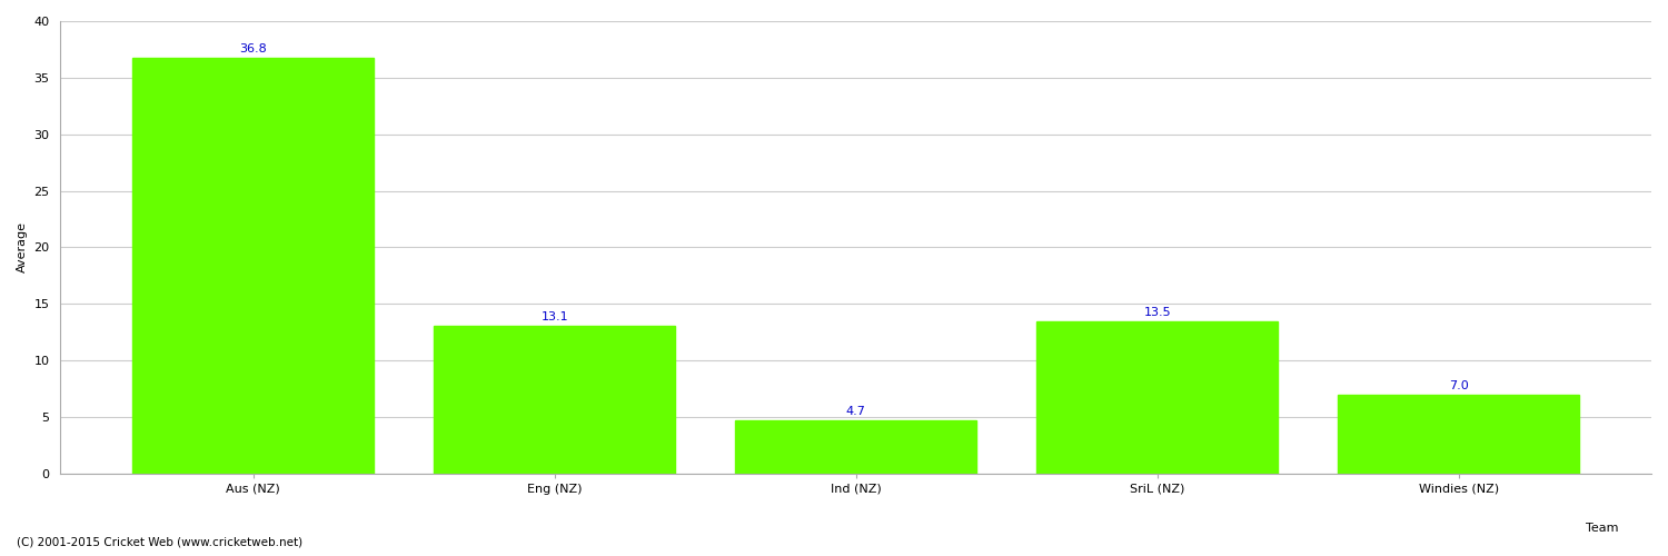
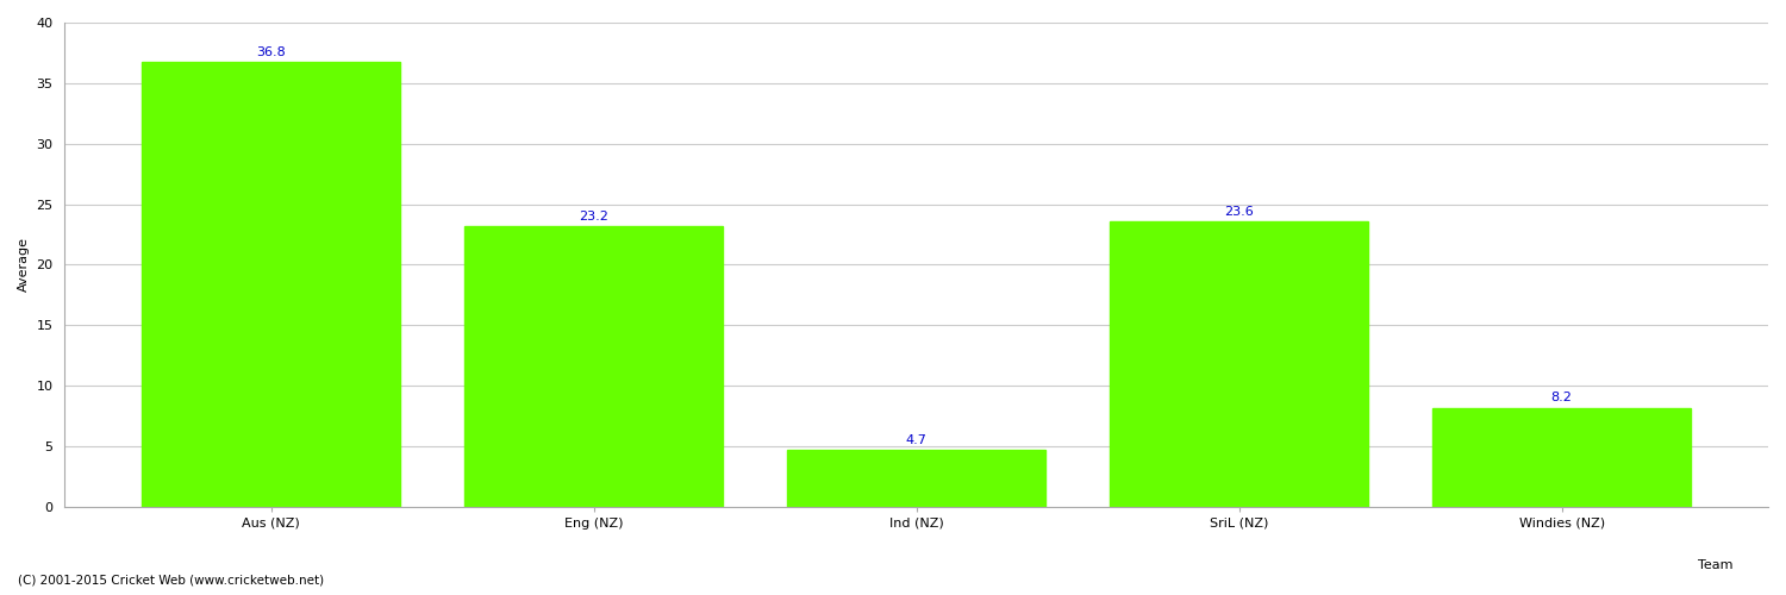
Eng (NZ): 13.1 -> 23.2
SriL (NZ): 13.5 -> 23.6
Windies (NZ): 7.0 -> 8.2
